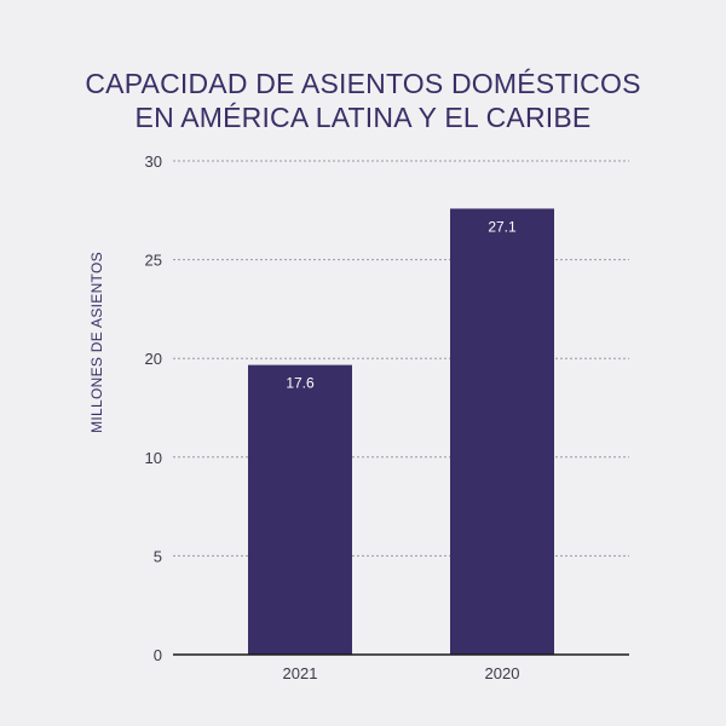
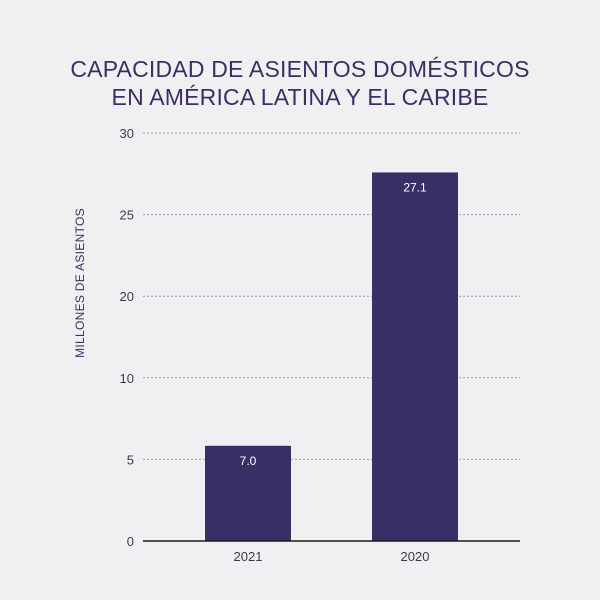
2021: 17.6 -> 7.0
